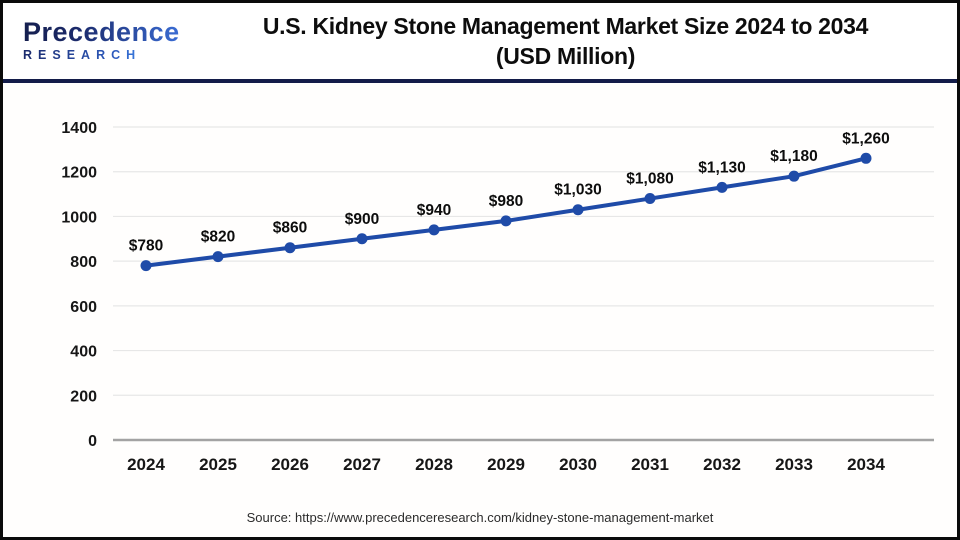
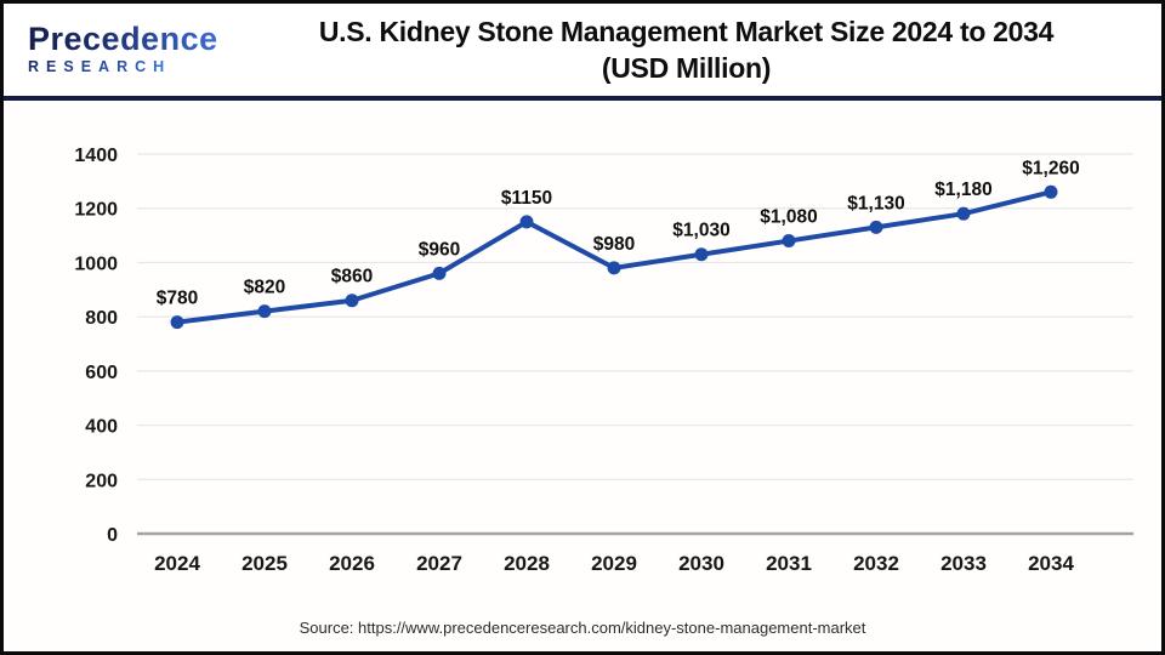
2027: $900 -> $960
2028: $940 -> $1150
